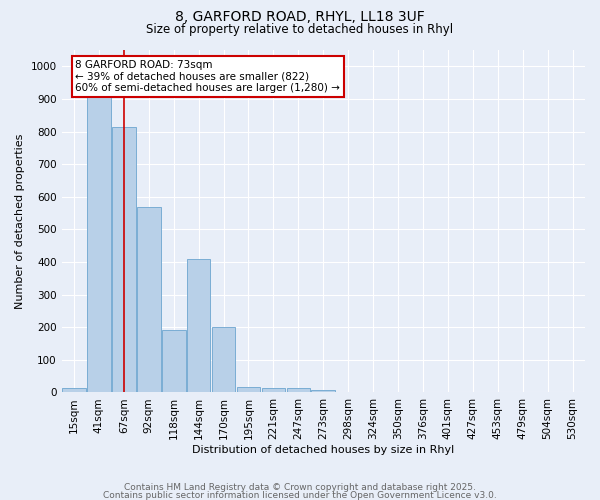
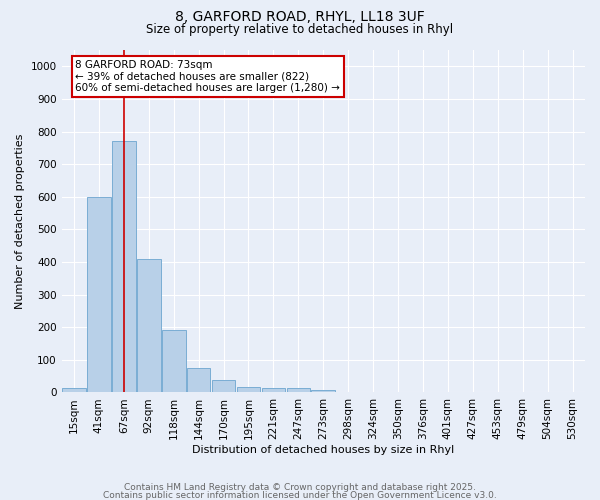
41sqm: 910 -> 600
67sqm: 815 -> 770
92sqm: 570 -> 410
144sqm: 410 -> 75
170sqm: 200 -> 38
